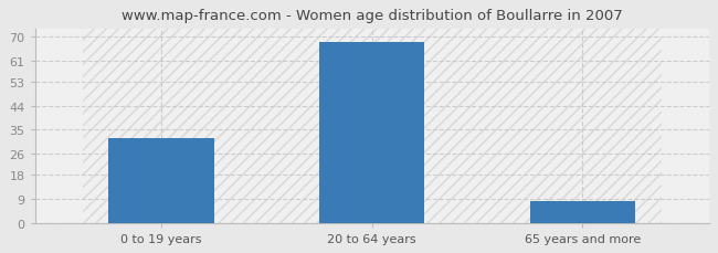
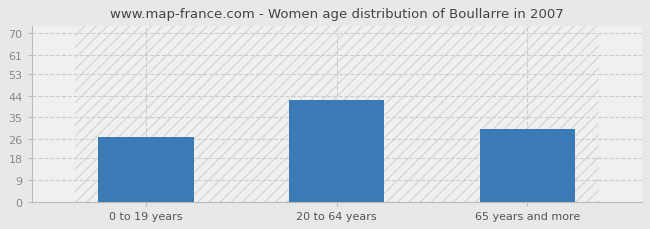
0 to 19 years: 32 -> 27
20 to 64 years: 68 -> 42
65 years and more: 8 -> 30
